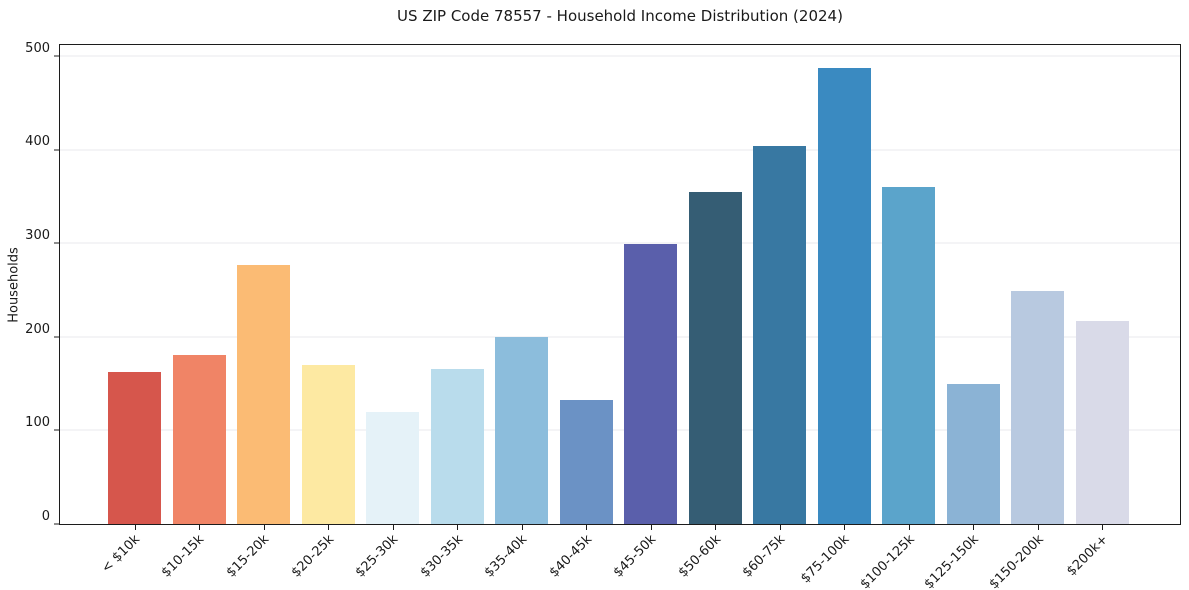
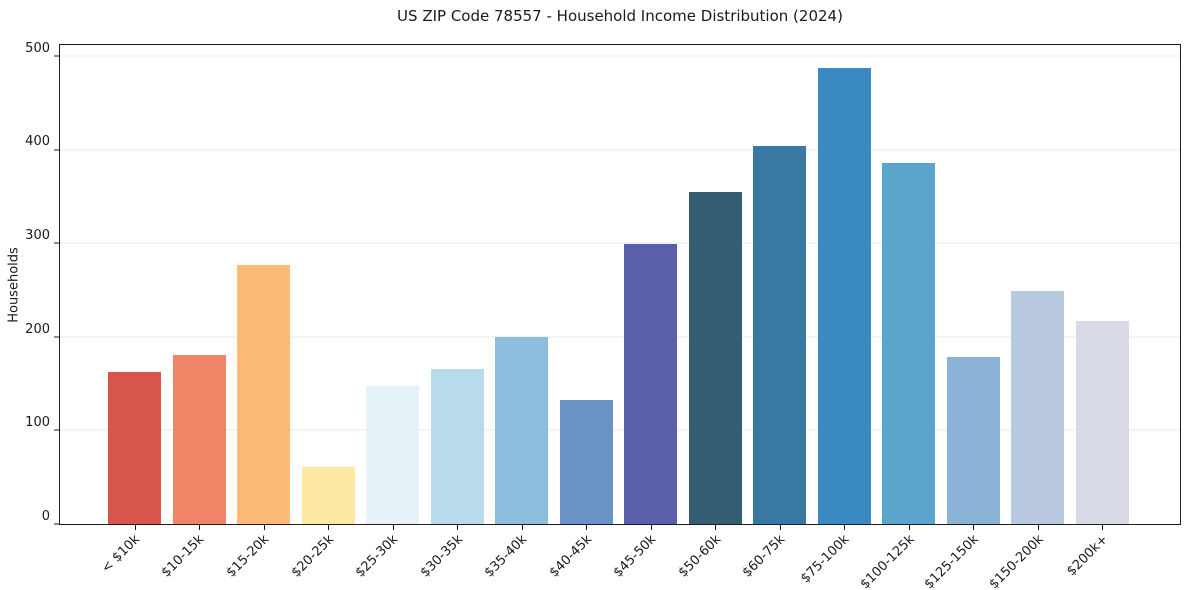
$20-25k: 170 -> 60
$25-30k: 120 -> 150
$100-125k: 360 -> 390
$125-150k: 150 -> 180
